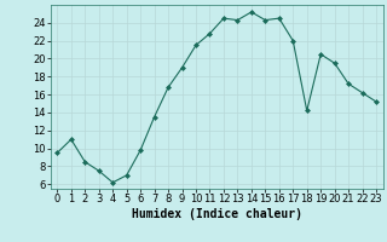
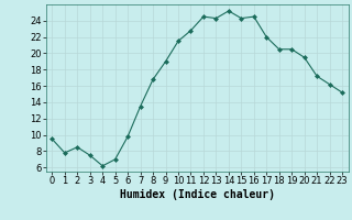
1: 11.0 -> 7.8
18: 14.2 -> 20.5
